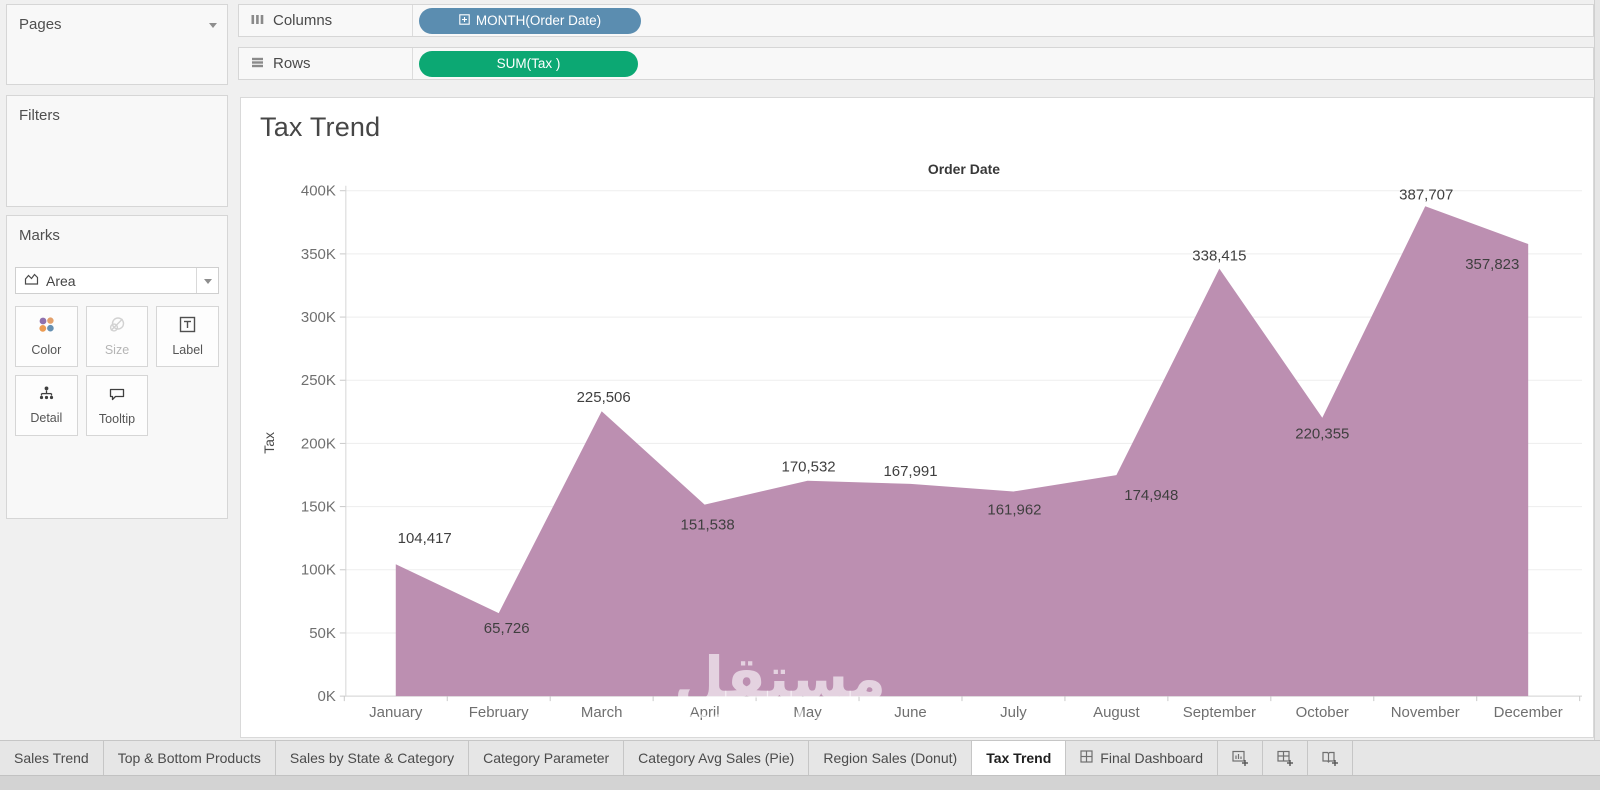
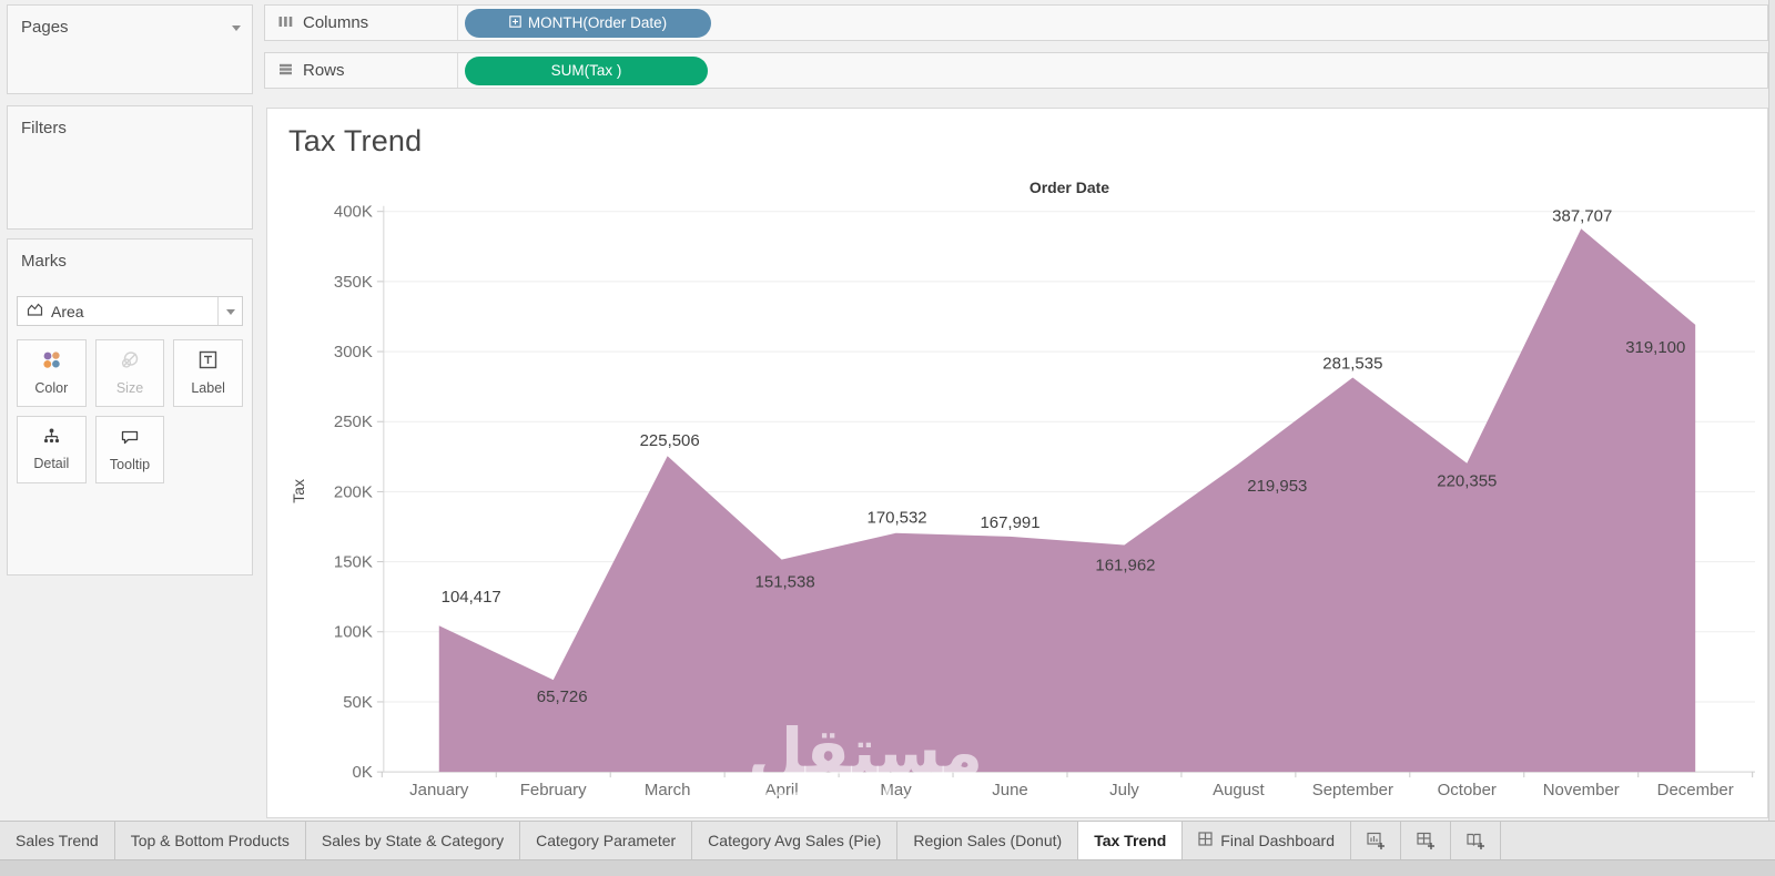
August: 174,948 -> 219,953
September: 338,415 -> 281,535
December: 357,823 -> 319,100
